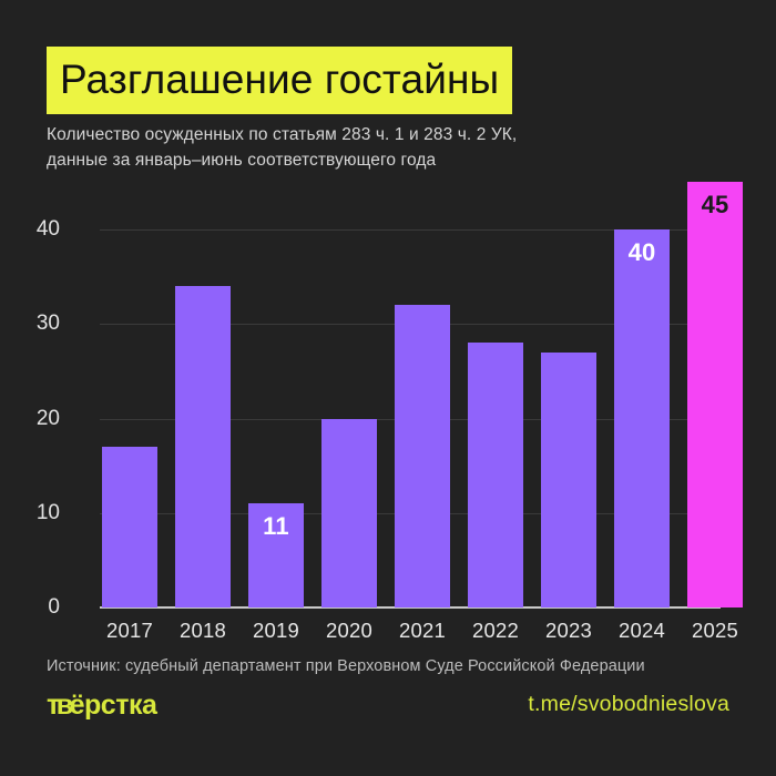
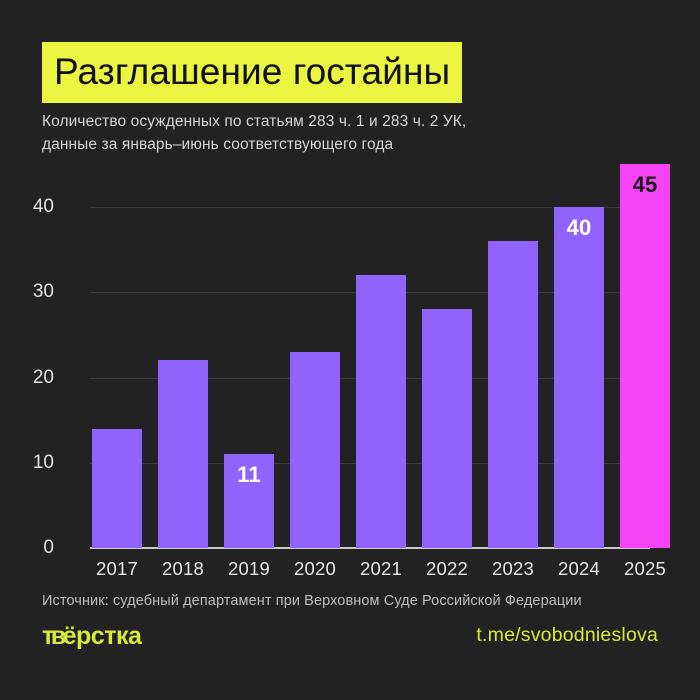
2017: 17 -> 14
2018: 34 -> 22
2020: 20 -> 23
2023: 27 -> 36
